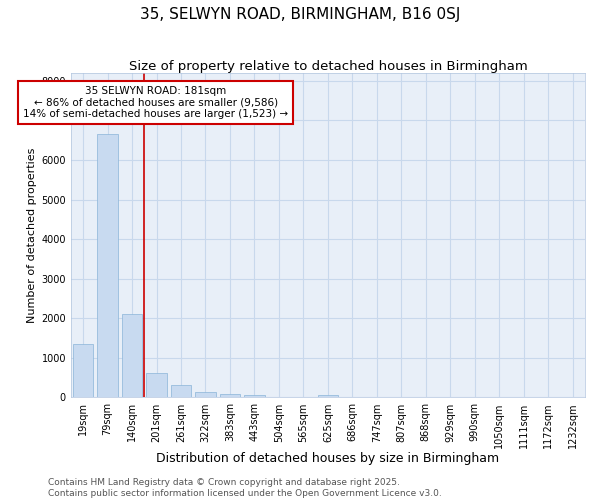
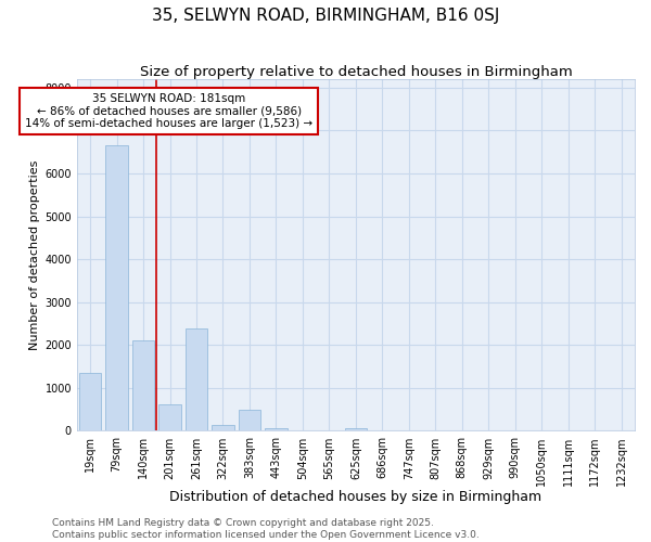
261sqm: 300 -> 2400
383sqm: 100 -> 500
